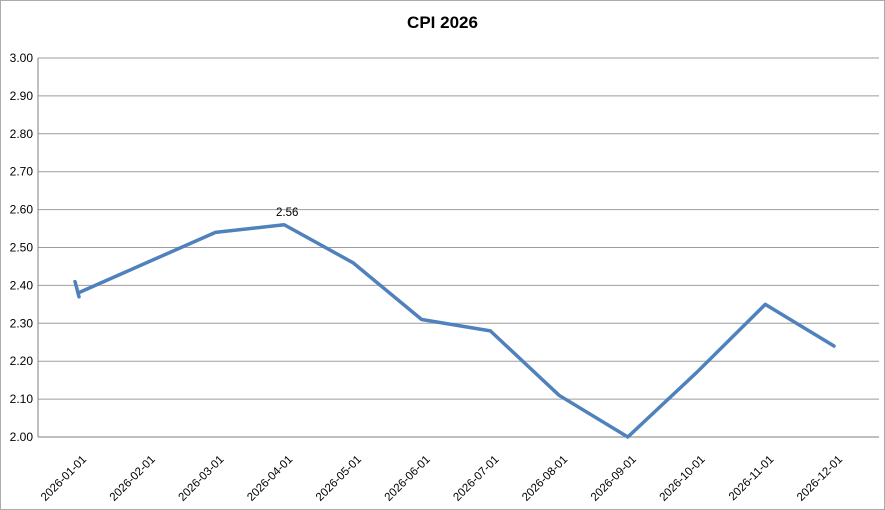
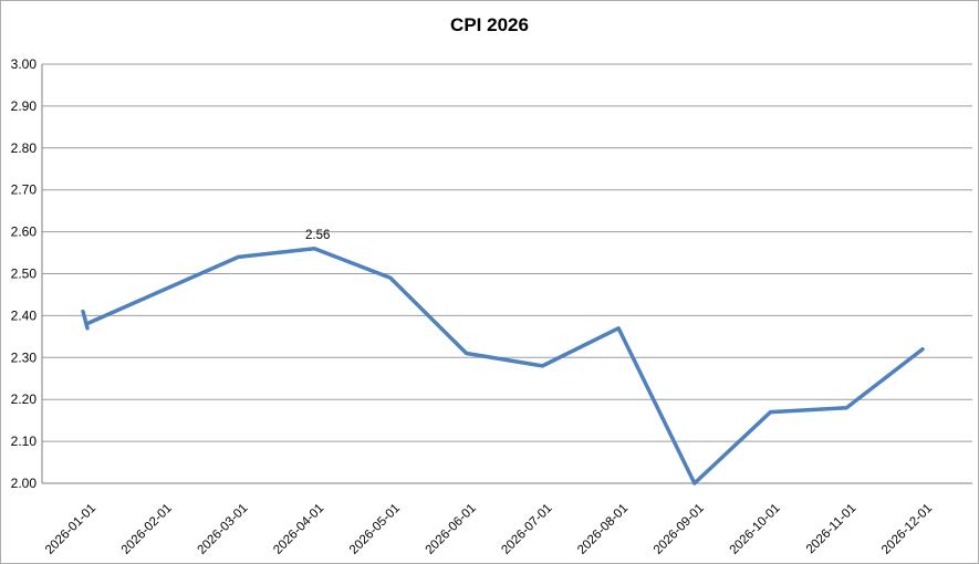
2026-05-01: 2.46 -> 2.49
2026-08-01: 2.11 -> 2.37
2026-11-01: 2.35 -> 2.18
2026-12-01: 2.24 -> 2.32
